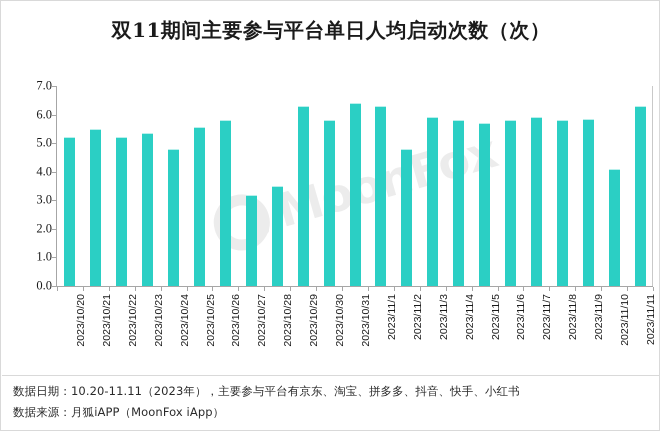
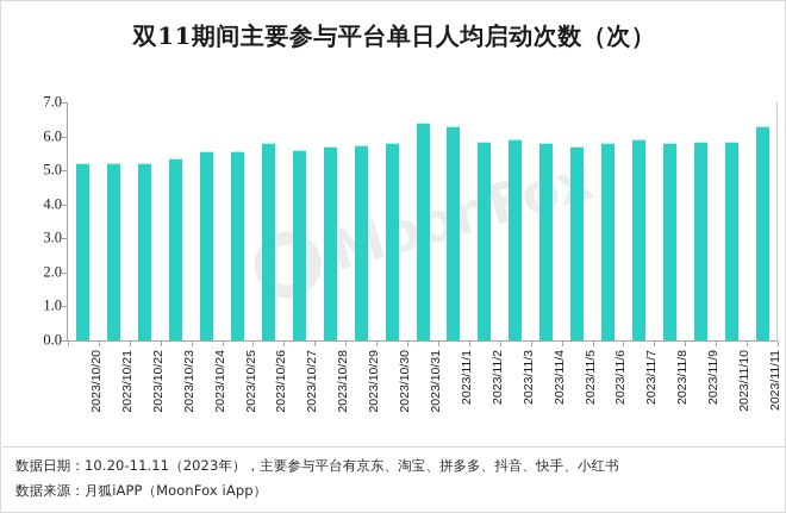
2023/10/21: 5.5 -> 5.2
2023/10/24: 4.8 -> 5.5
2023/10/27: 3.2 -> 5.6
2023/10/28: 3.5 -> 5.7
2023/10/29: 6.3 -> 5.8
2023/11/2: 4.8 -> 5.8
2023/11/10: 4.1 -> 5.8
